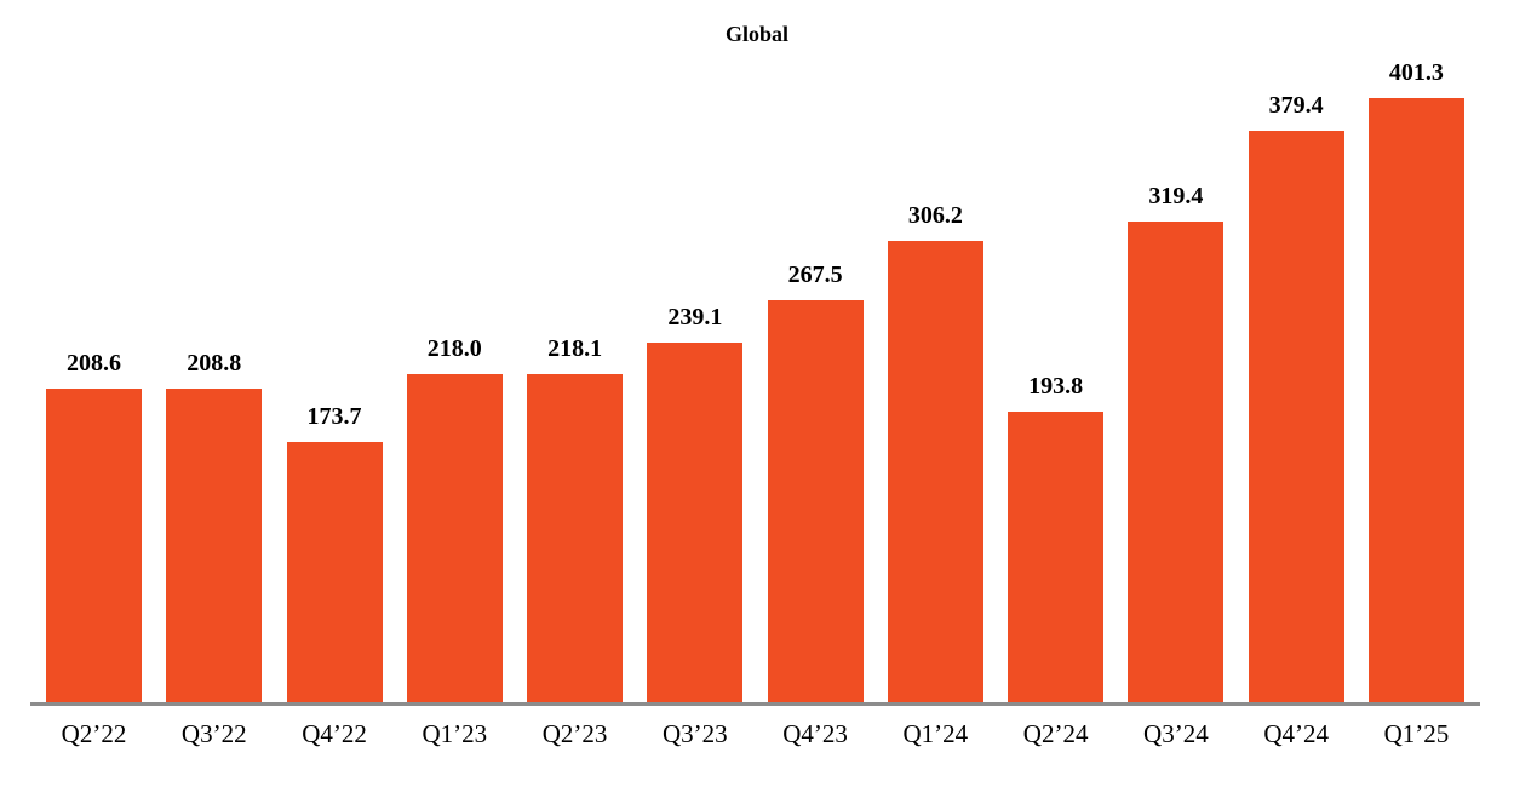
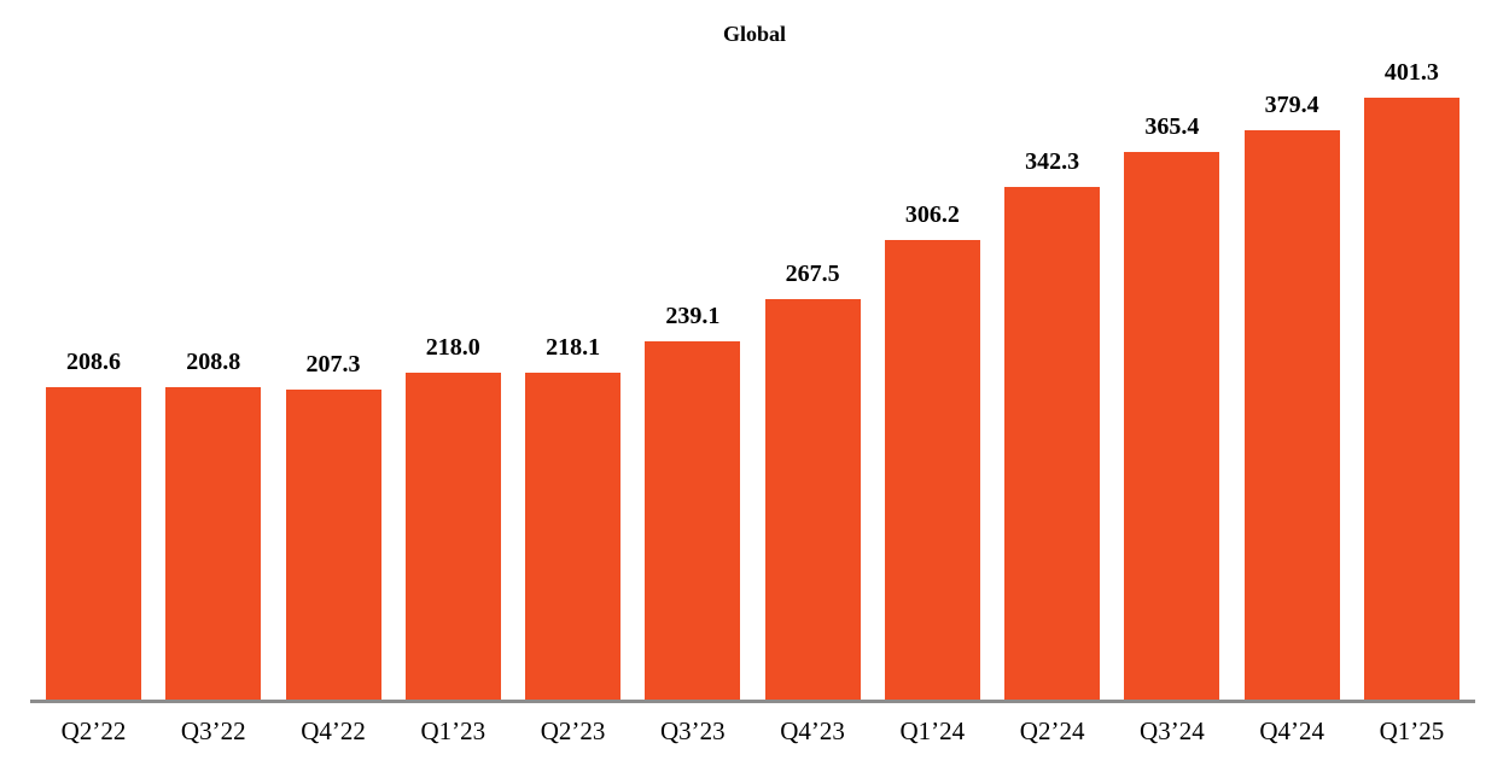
Q4’22: 173.7 -> 207.3
Q2’24: 193.8 -> 342.3
Q3’24: 319.4 -> 365.4
